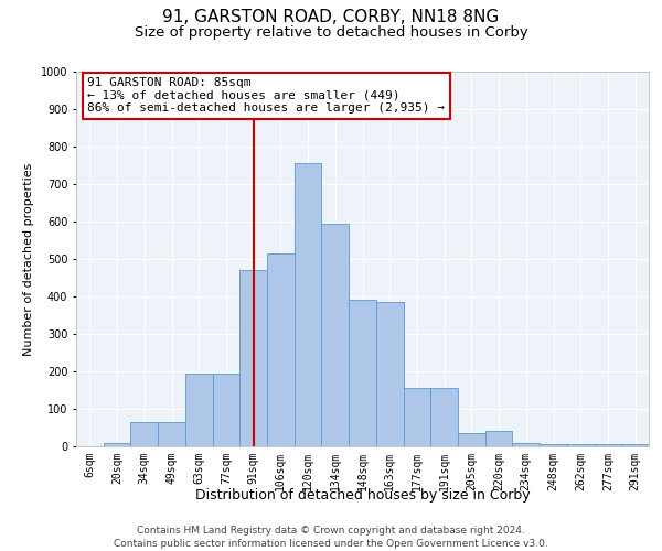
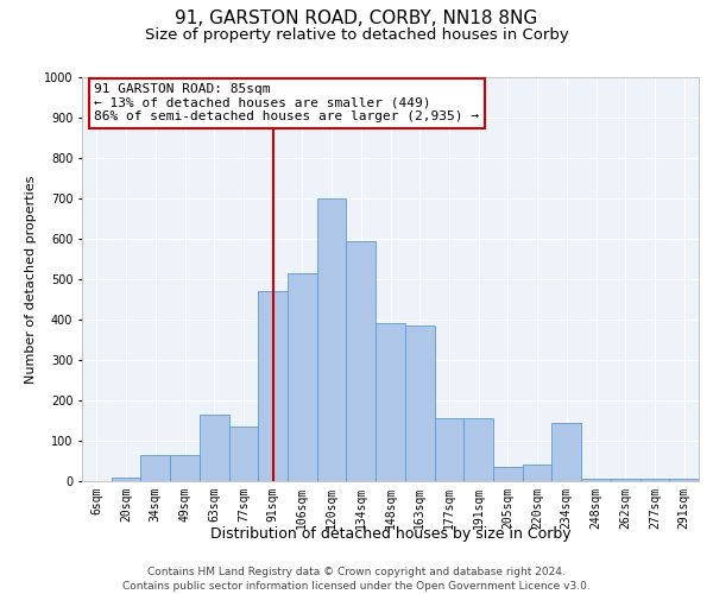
63sqm: 195 -> 165
77sqm: 195 -> 135
120sqm: 755 -> 700
234sqm: 10 -> 145
